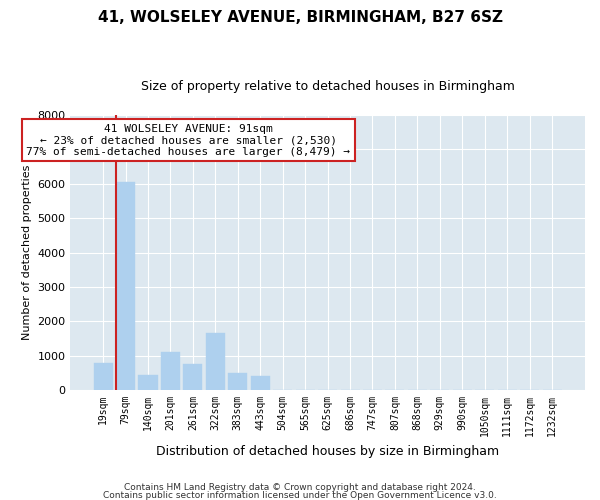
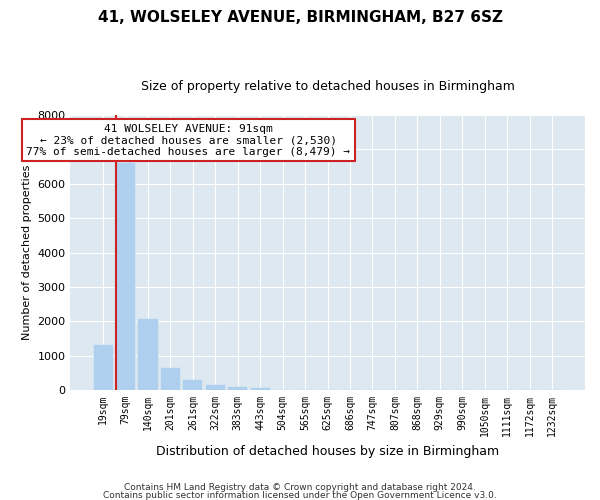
19sqm: 800 -> 1300
79sqm: 6050 -> 6600
140sqm: 450 -> 2080
201sqm: 1100 -> 650
261sqm: 750 -> 300
322sqm: 1650 -> 160
383sqm: 500 -> 80
443sqm: 400 -> 50
